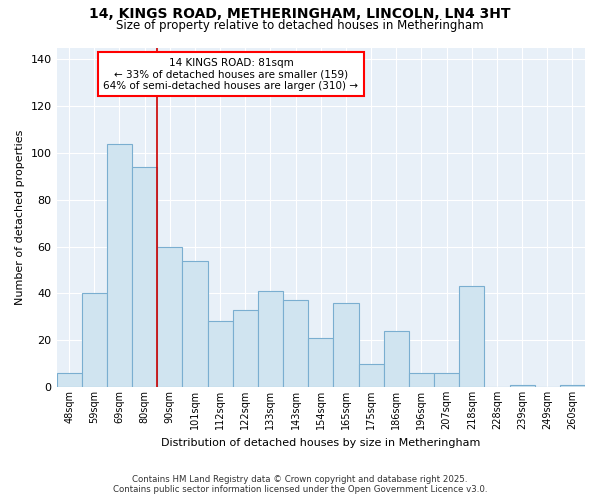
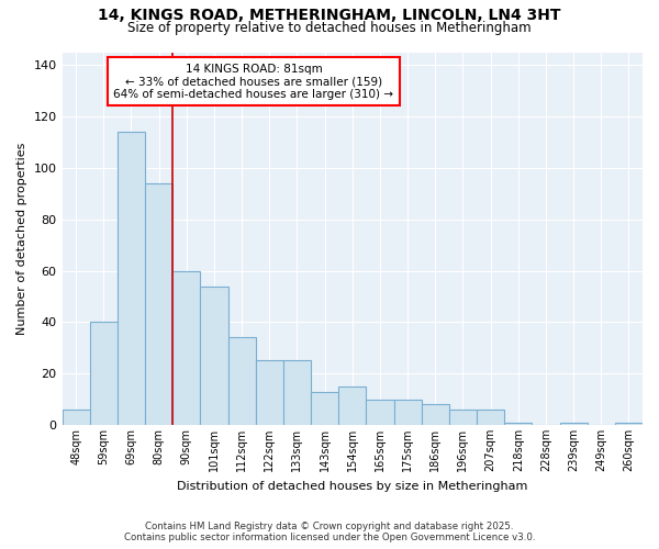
69sqm: 104 -> 114
112sqm: 28 -> 34
122sqm: 33 -> 25
133sqm: 41 -> 25
143sqm: 37 -> 13
154sqm: 21 -> 15
165sqm: 36 -> 10
186sqm: 24 -> 8
218sqm: 43 -> 1
